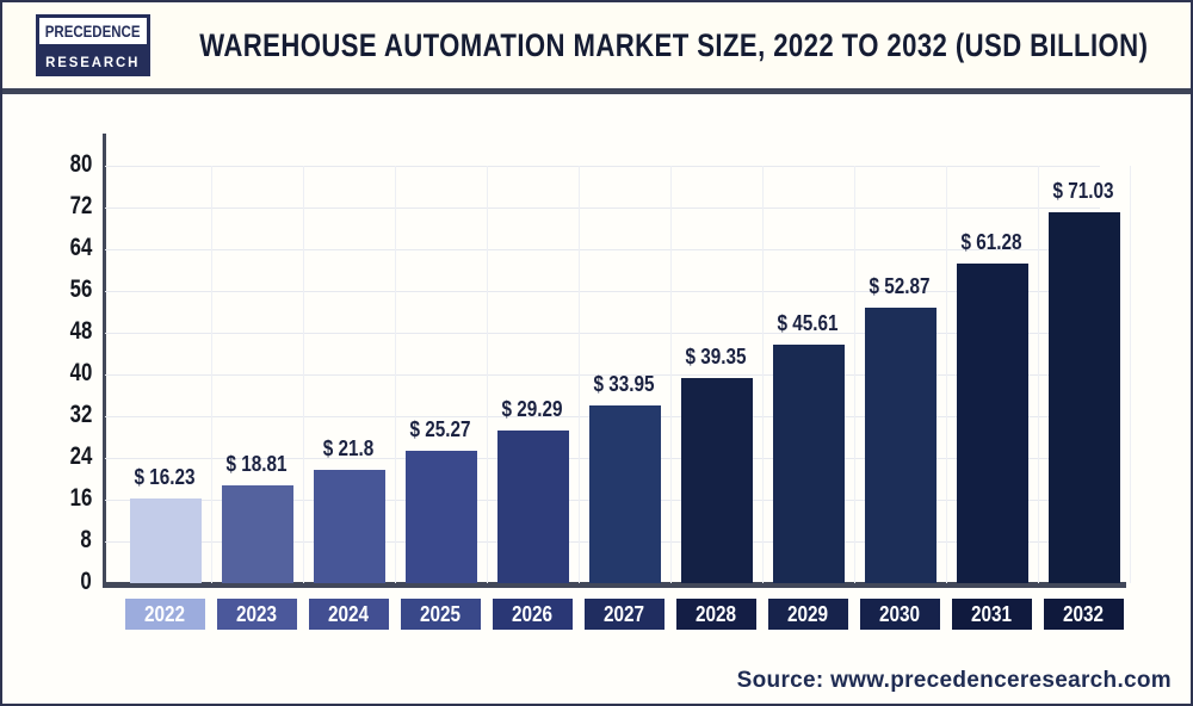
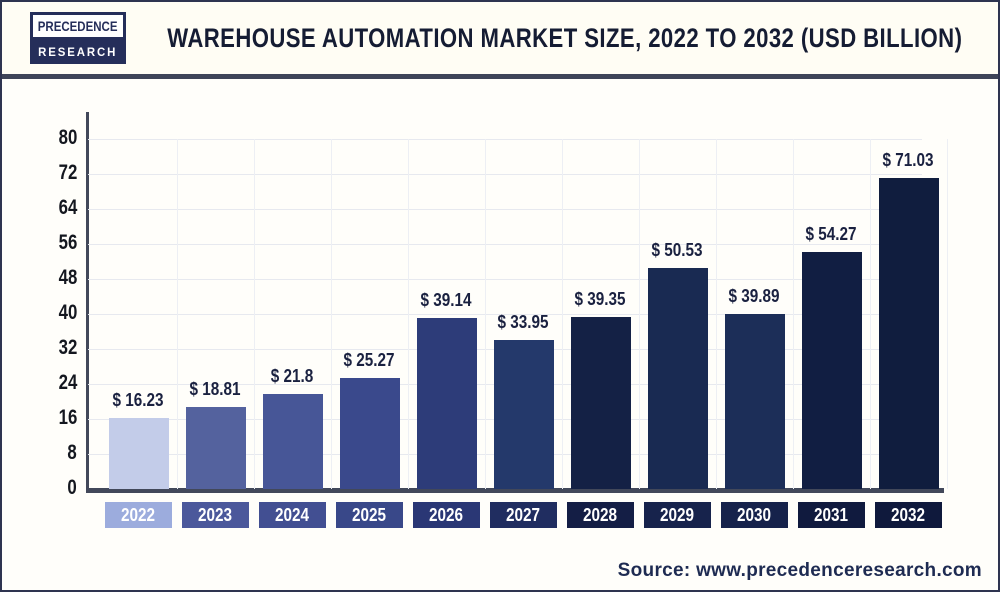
2026: 29.29 -> 39.14
2029: 45.61 -> 50.53
2030: 52.87 -> 39.89
2031: 61.28 -> 54.27
